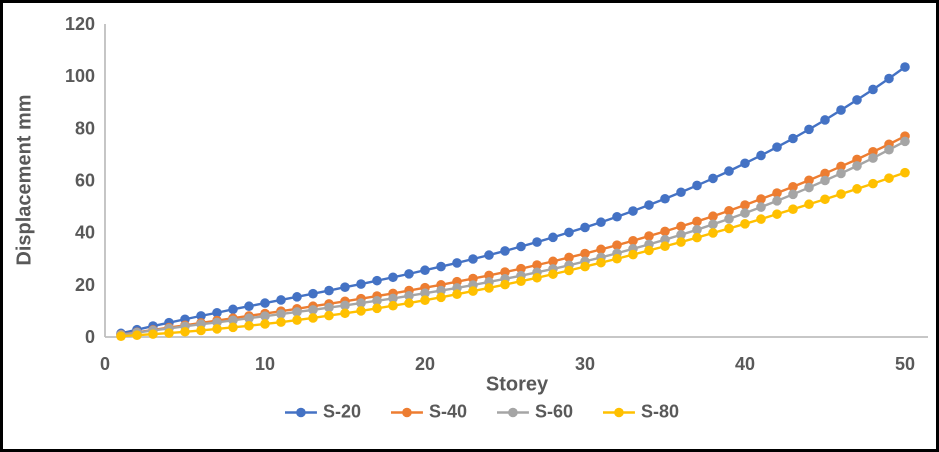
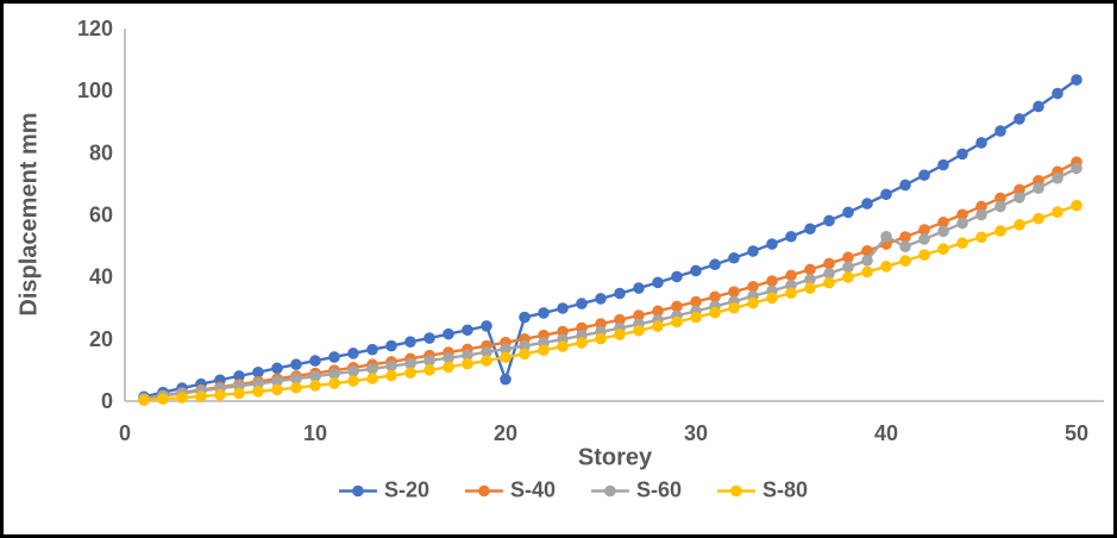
S-20/20: 26 -> 7
S-60/40: 48 -> 53
